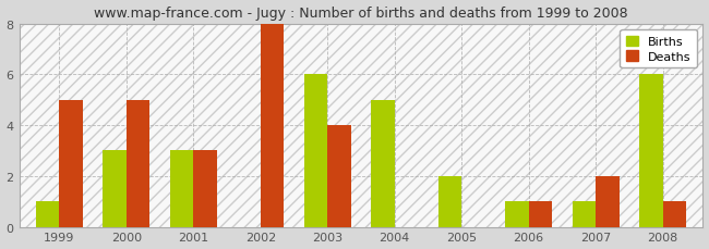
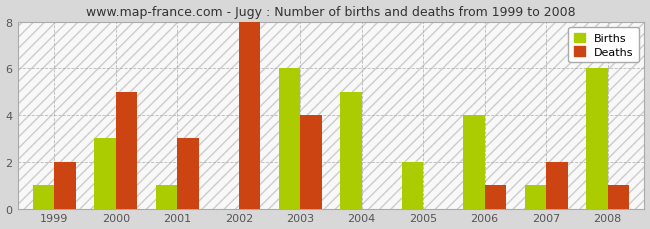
Deaths/1999: 5 -> 2
Births/2001: 3 -> 1
Births/2006: 1 -> 4
